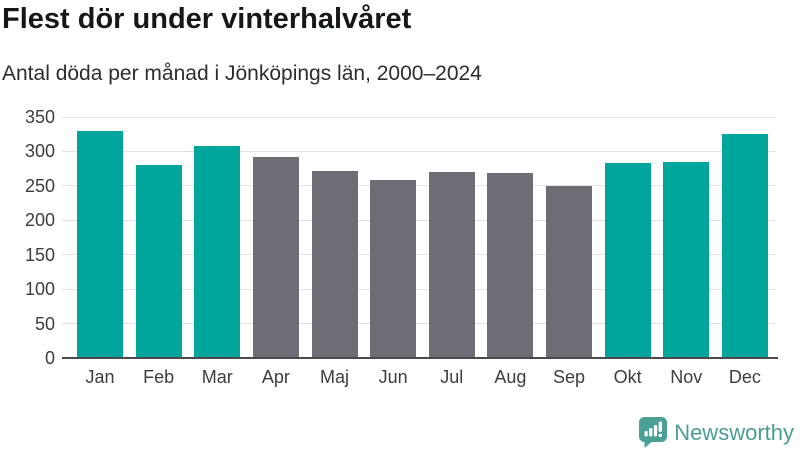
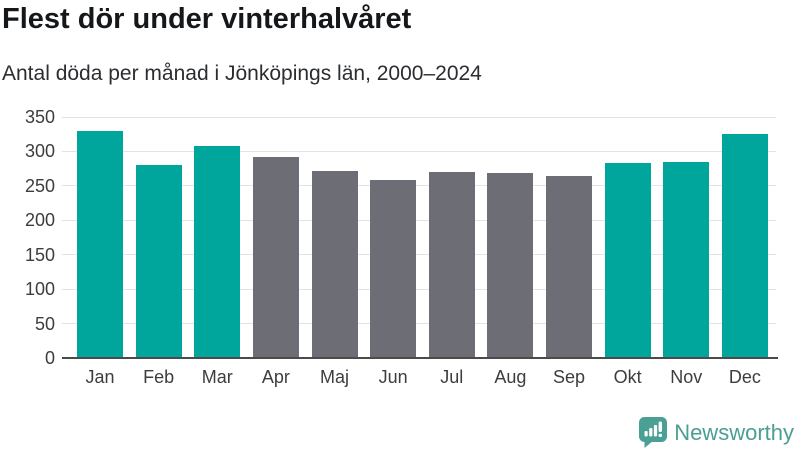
Sep: 250 -> 260
